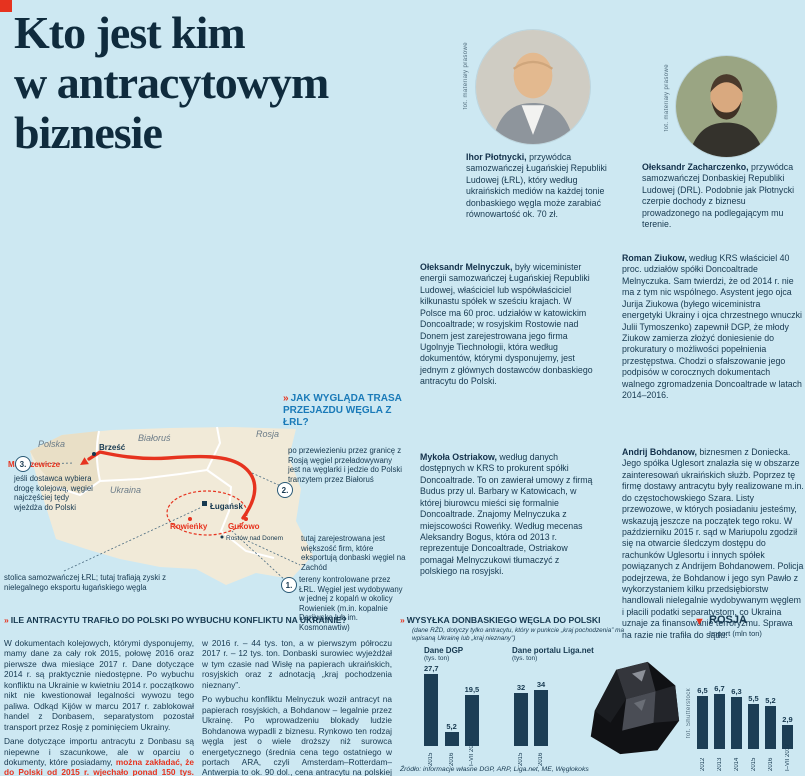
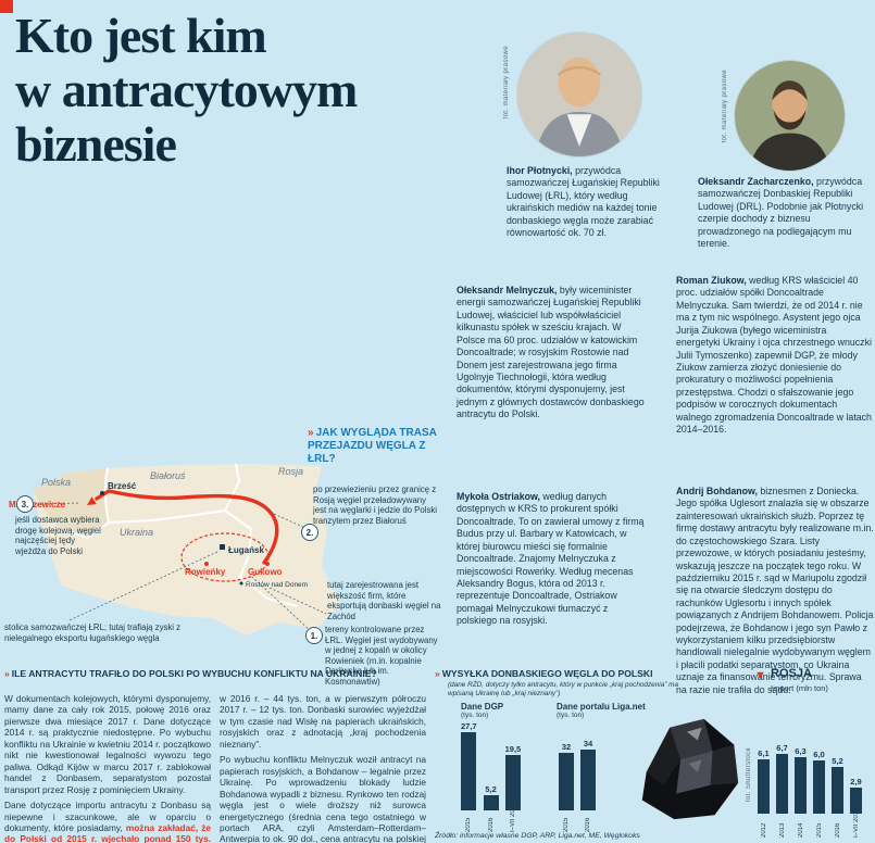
ROSJA/2012: 6,5 -> 6,1
ROSJA/2015: 5,5 -> 6,0
